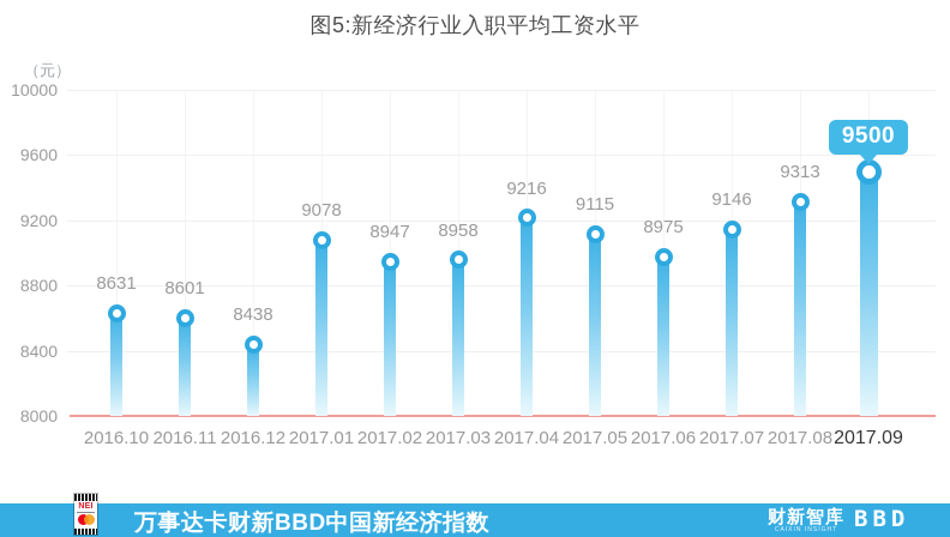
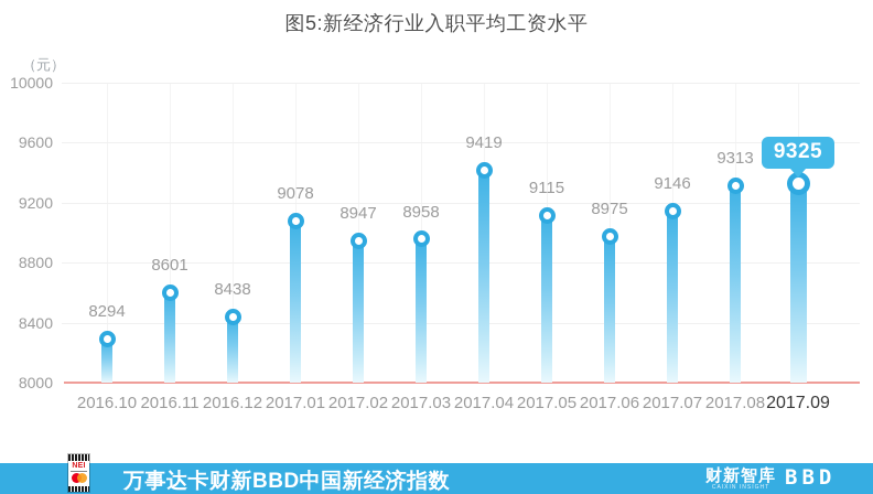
2016.10: 8631 -> 8294
2017.04: 9216 -> 9419
2017.09: 9500 -> 9325
